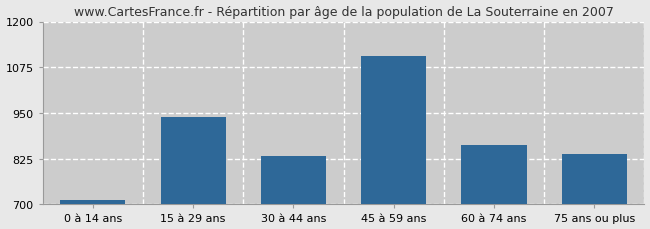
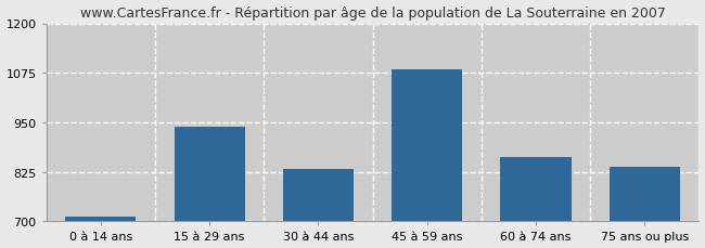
45 à 59 ans: 1105 -> 1083
